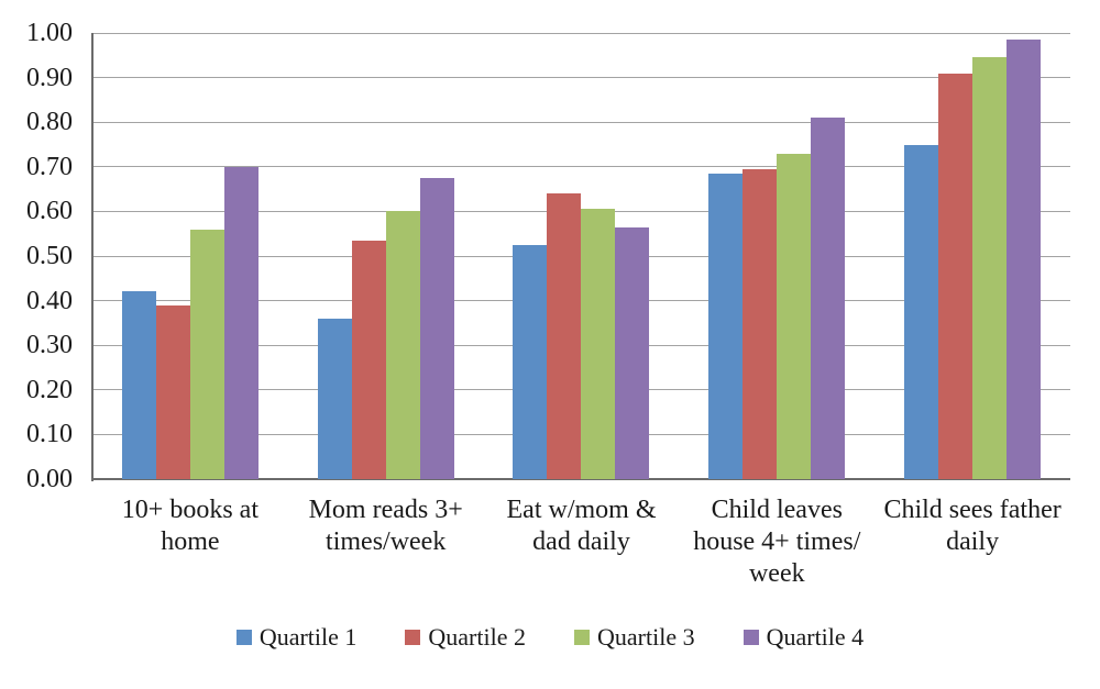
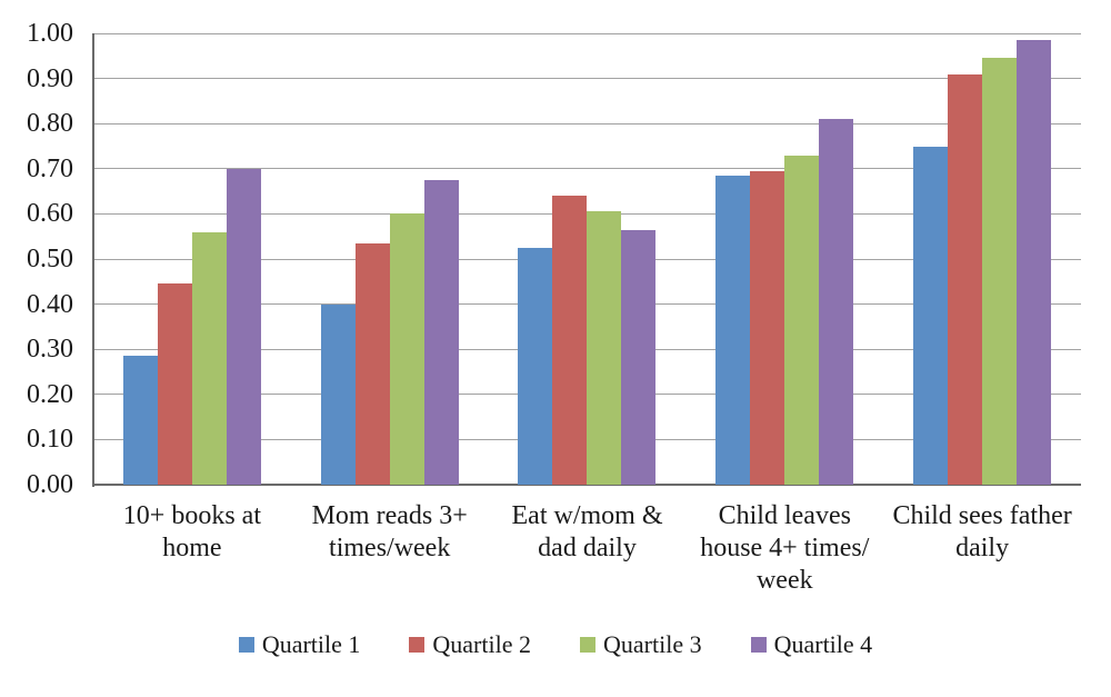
Quartile 1/10+ books at home: 0.42 -> 0.28
Quartile 2/10+ books at home: 0.39 -> 0.45
Quartile 1/Mom reads 3+ times/week: 0.36 -> 0.40
